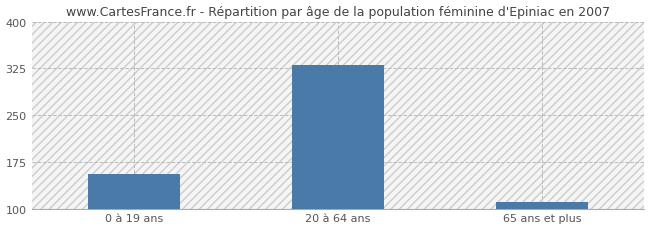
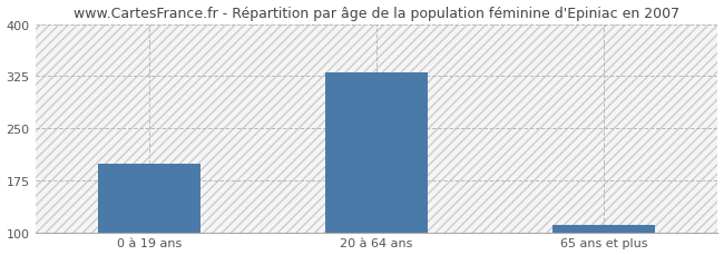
0 à 19 ans: 155 -> 198
